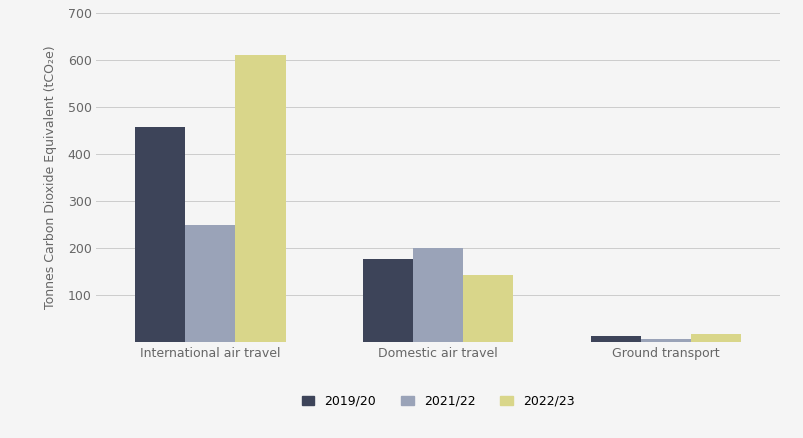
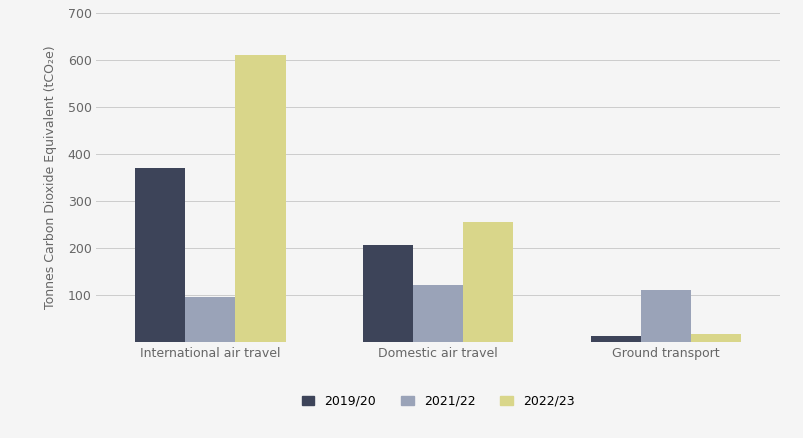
2019/20/International air travel: 457 -> 370
2021/22/International air travel: 249 -> 95
2019/20/Domestic air travel: 176 -> 205
2021/22/Domestic air travel: 200 -> 120
2022/23/Domestic air travel: 143 -> 255
2021/22/Ground transport: 5 -> 110
